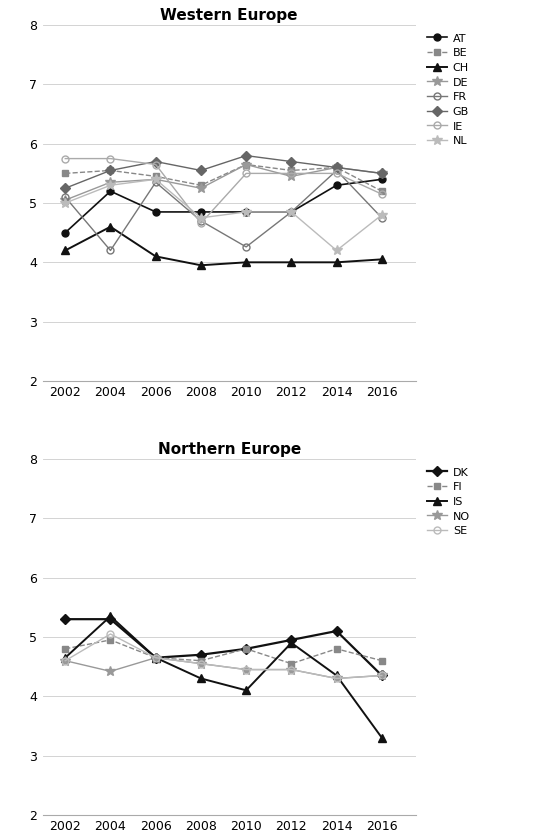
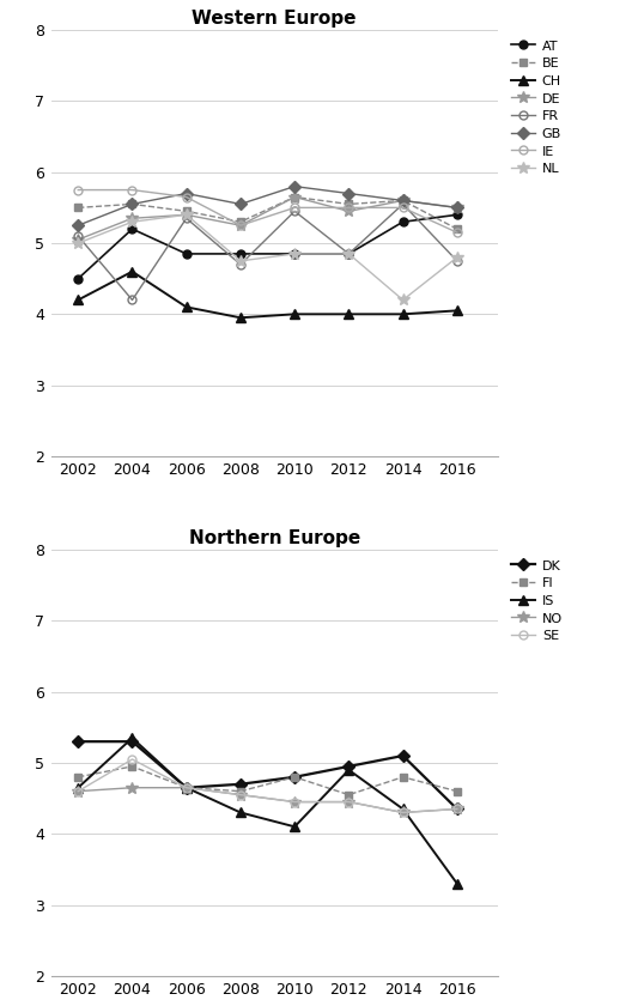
Western Europe/IE/2008: 4.66 -> 5.25
Western Europe/FR/2010: 4.26 -> 5.45
Northern Europe/NO/2004: 4.42 -> 4.65
